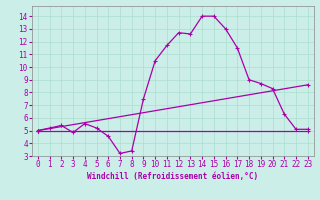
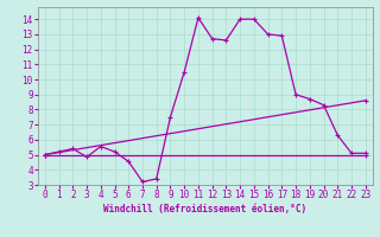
11: 11.7 -> 14.1
17: 11.5 -> 12.9
